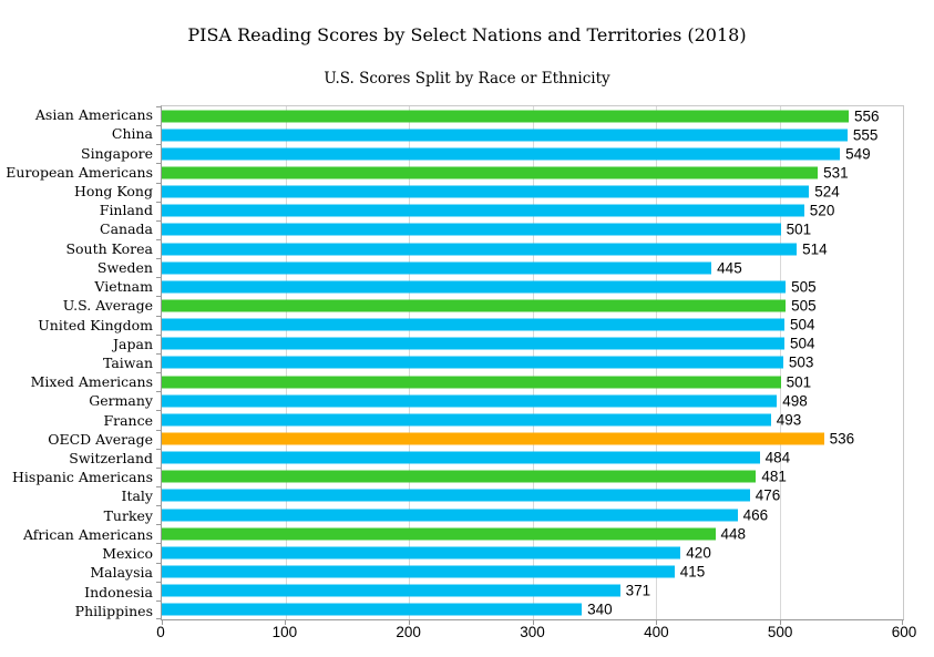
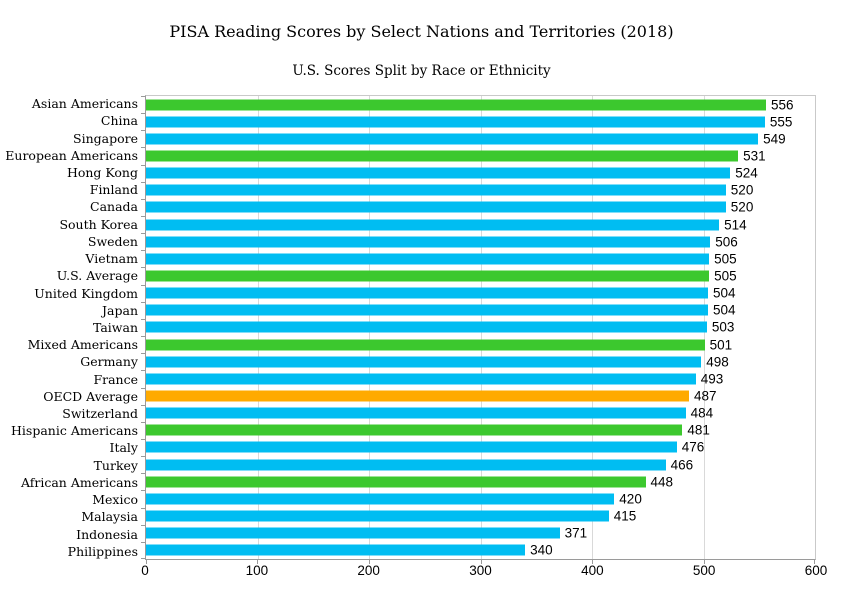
Canada: 501 -> 520
Sweden: 445 -> 506
OECD Average: 536 -> 487
